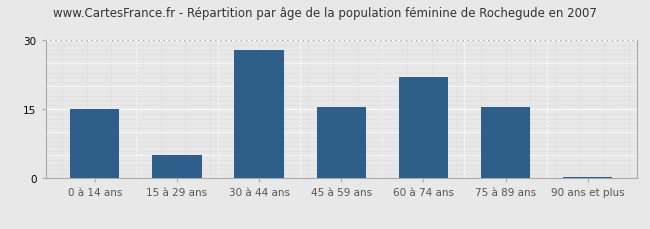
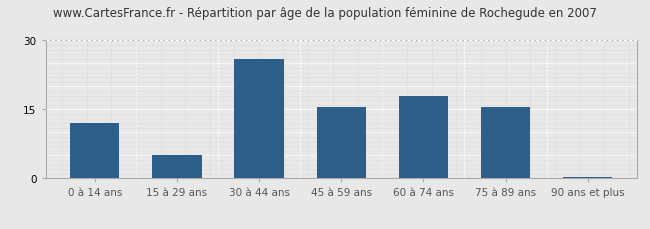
0 à 14 ans: 15.0 -> 12.0
30 à 44 ans: 28.0 -> 26.0
60 à 74 ans: 22.0 -> 18.0
